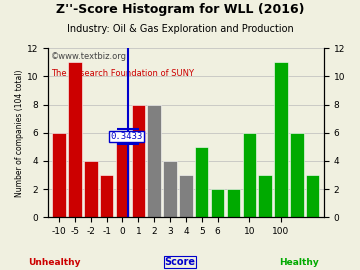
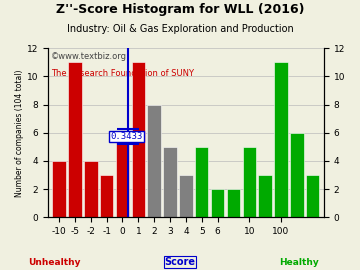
-10: 6 -> 4
1: 8 -> 11
3: 4 -> 5
10: 6 -> 5
